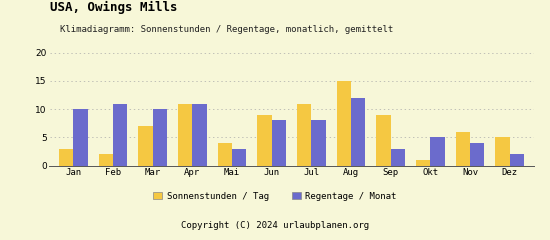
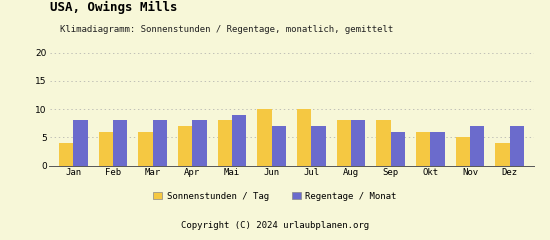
Sonnenstunden / Tag/Jan: 3 -> 4
Regentage / Monat/Jan: 10 -> 8
Sonnenstunden / Tag/Feb: 2 -> 6
Regentage / Monat/Feb: 11 -> 8
Sonnenstunden / Tag/Mar: 7 -> 6
Regentage / Monat/Mar: 10 -> 8
Sonnenstunden / Tag/Apr: 11 -> 7
Regentage / Monat/Apr: 11 -> 8
Sonnenstunden / Tag/Mai: 4 -> 8
Regentage / Monat/Mai: 3 -> 9
Sonnenstunden / Tag/Jun: 9 -> 10
Regentage / Monat/Jun: 8 -> 7
Sonnenstunden / Tag/Jul: 11 -> 10
Regentage / Monat/Jul: 8 -> 7
Sonnenstunden / Tag/Aug: 15 -> 8
Regentage / Monat/Aug: 12 -> 8
Sonnenstunden / Tag/Sep: 9 -> 8
Regentage / Monat/Sep: 3 -> 6
Sonnenstunden / Tag/Okt: 1 -> 6
Regentage / Monat/Okt: 5 -> 6
Sonnenstunden / Tag/Nov: 6 -> 5
Regentage / Monat/Nov: 4 -> 7
Sonnenstunden / Tag/Dez: 5 -> 4
Regentage / Monat/Dez: 2 -> 7
